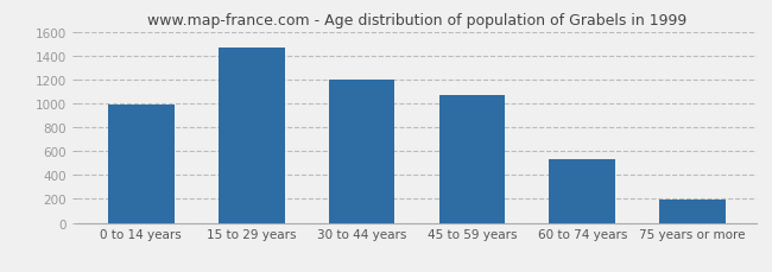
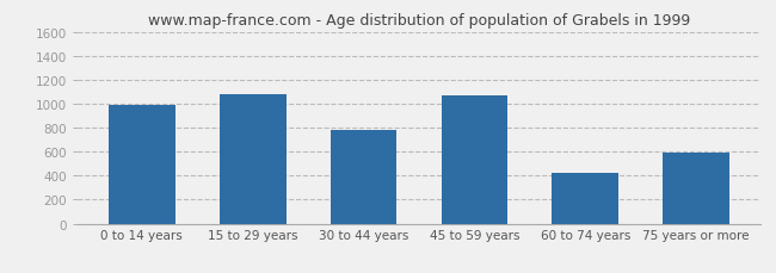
15 to 29 years: 1470 -> 1080
30 to 44 years: 1200 -> 780
60 to 74 years: 530 -> 420
75 years or more: 190 -> 590
